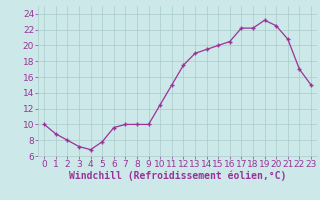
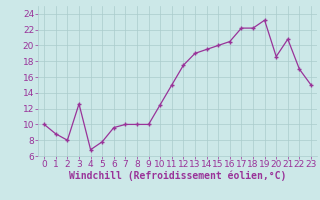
3: 7.2 -> 12.6
20: 22.5 -> 18.6
